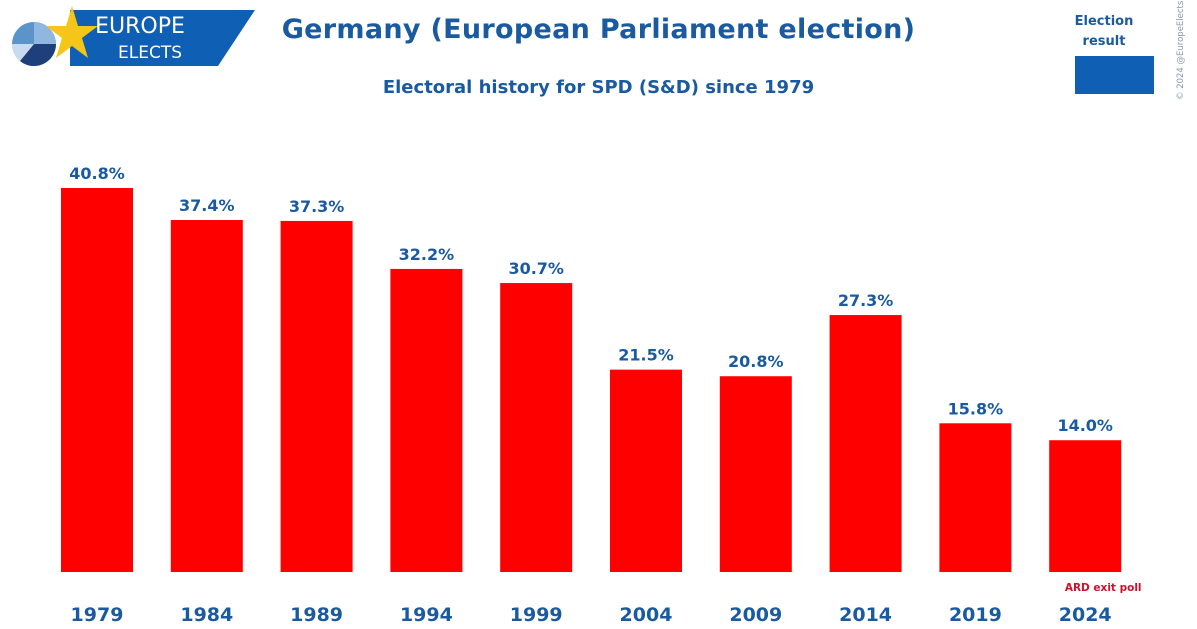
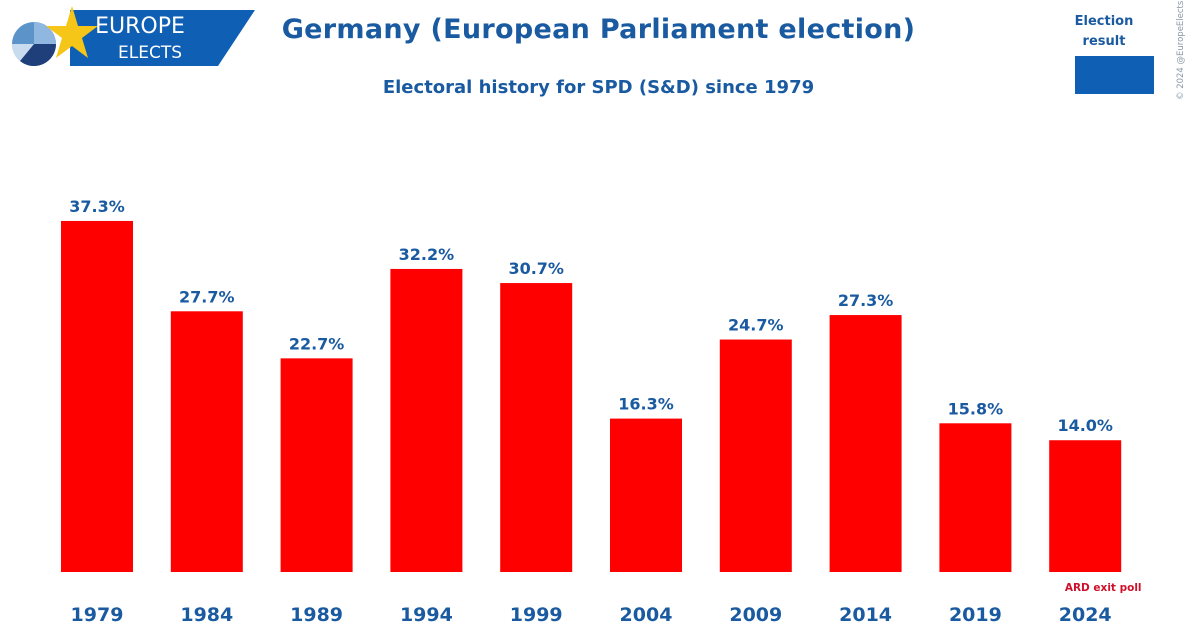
1979: 40.8% -> 37.3%
1984: 37.4% -> 27.7%
1989: 37.3% -> 22.7%
2004: 21.5% -> 16.3%
2009: 20.8% -> 24.7%
